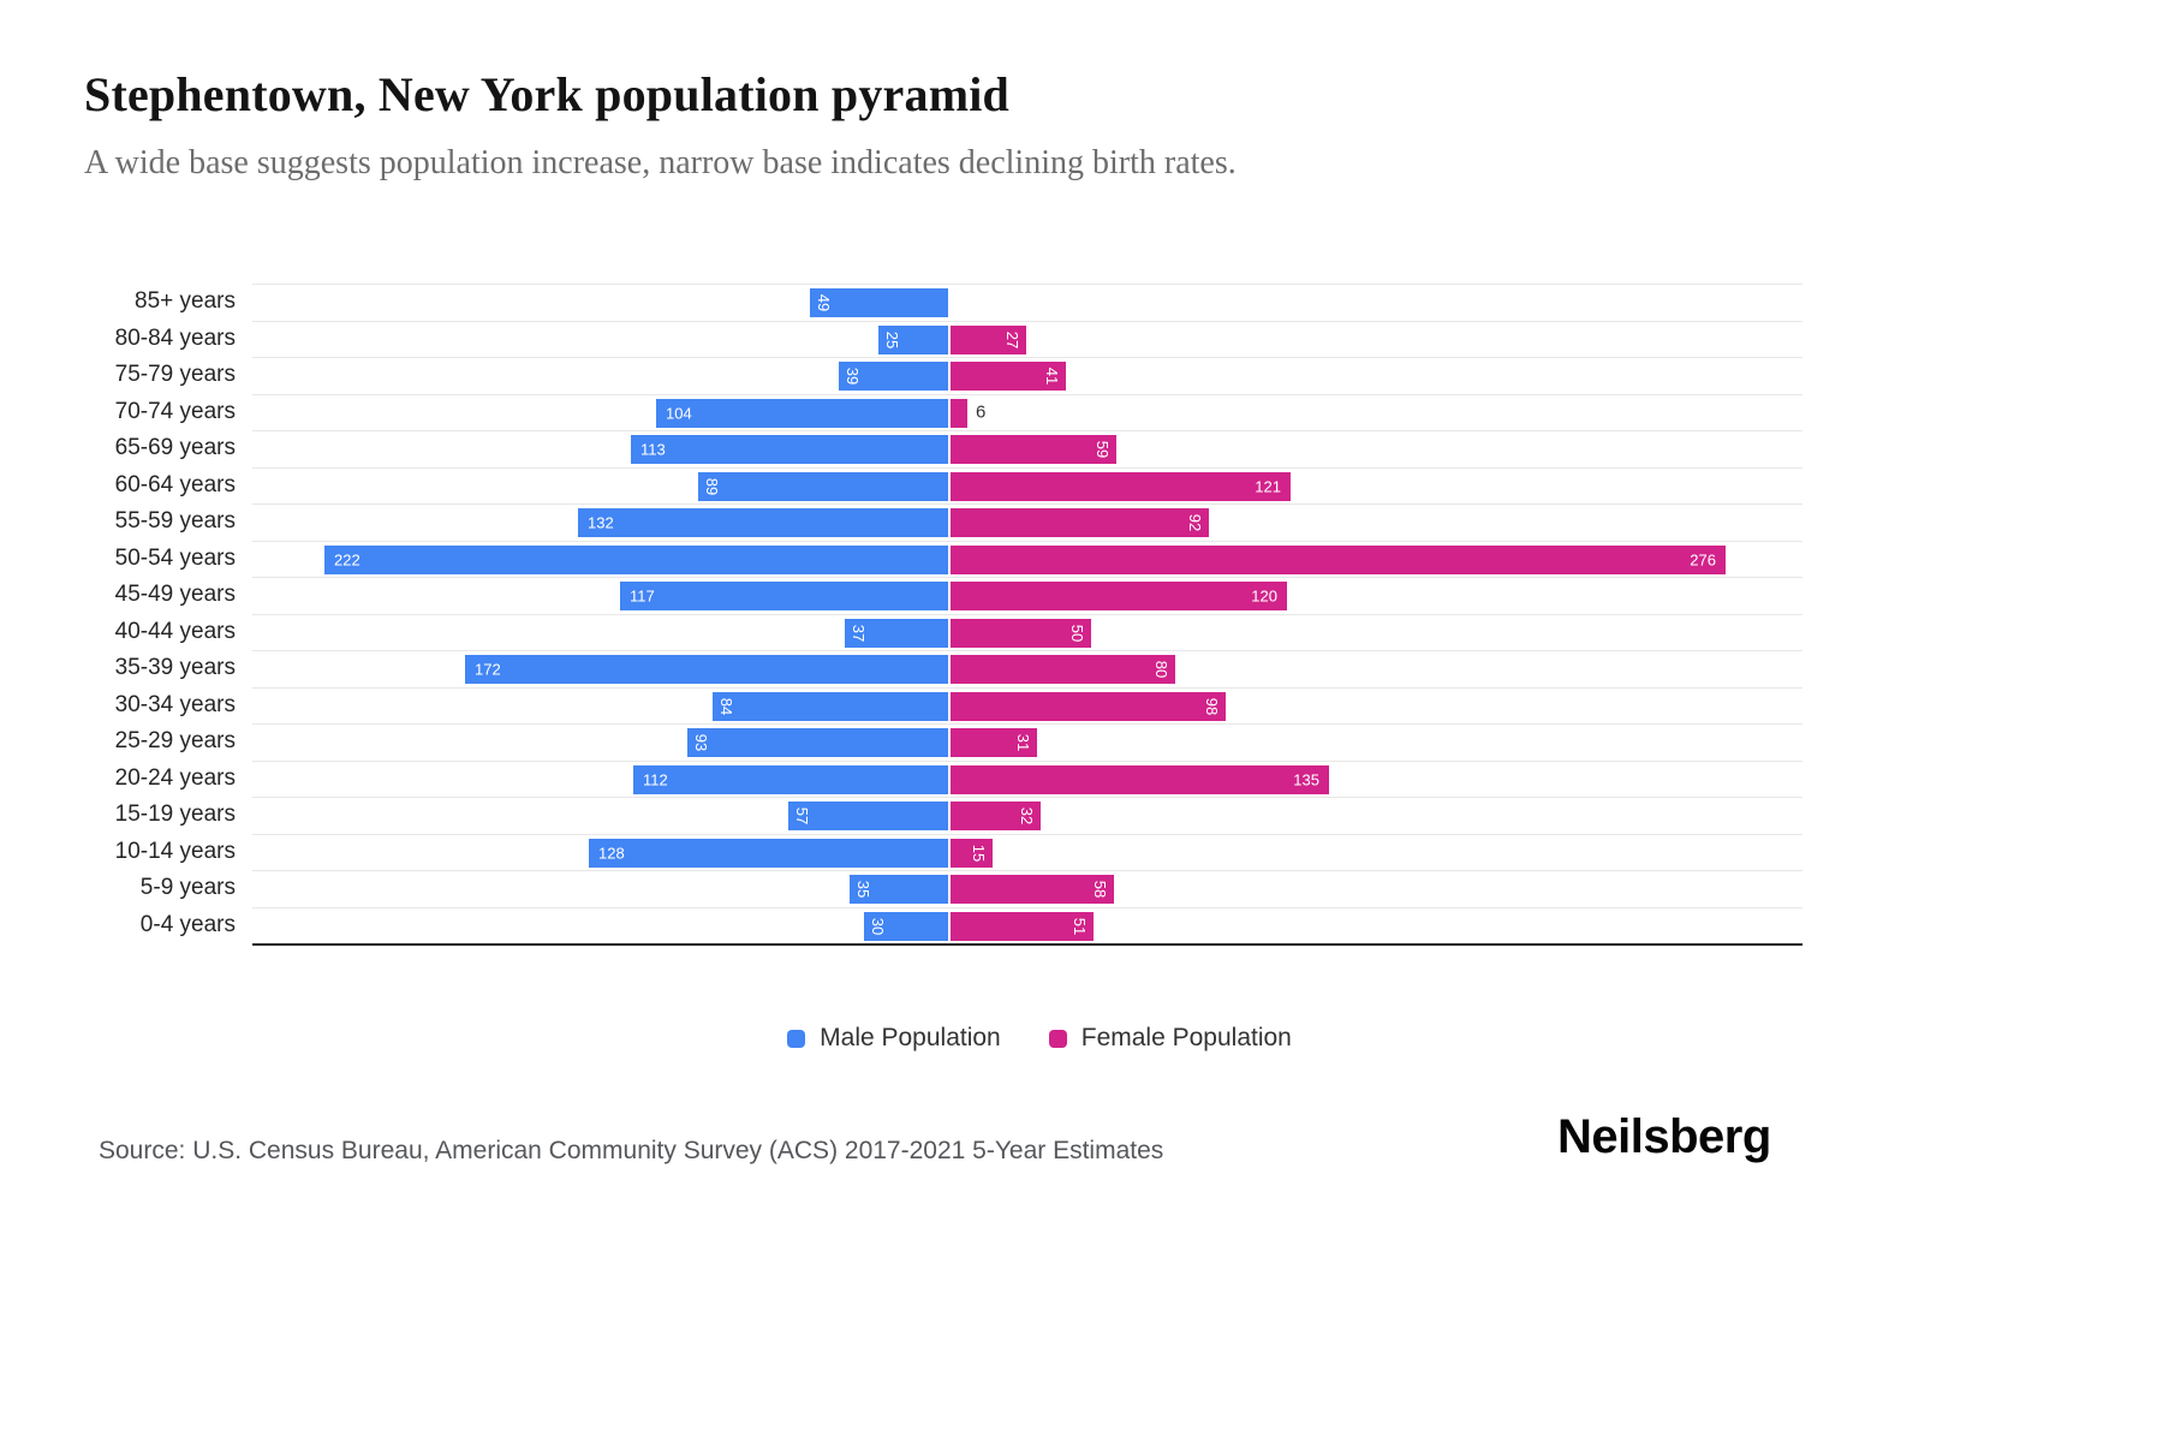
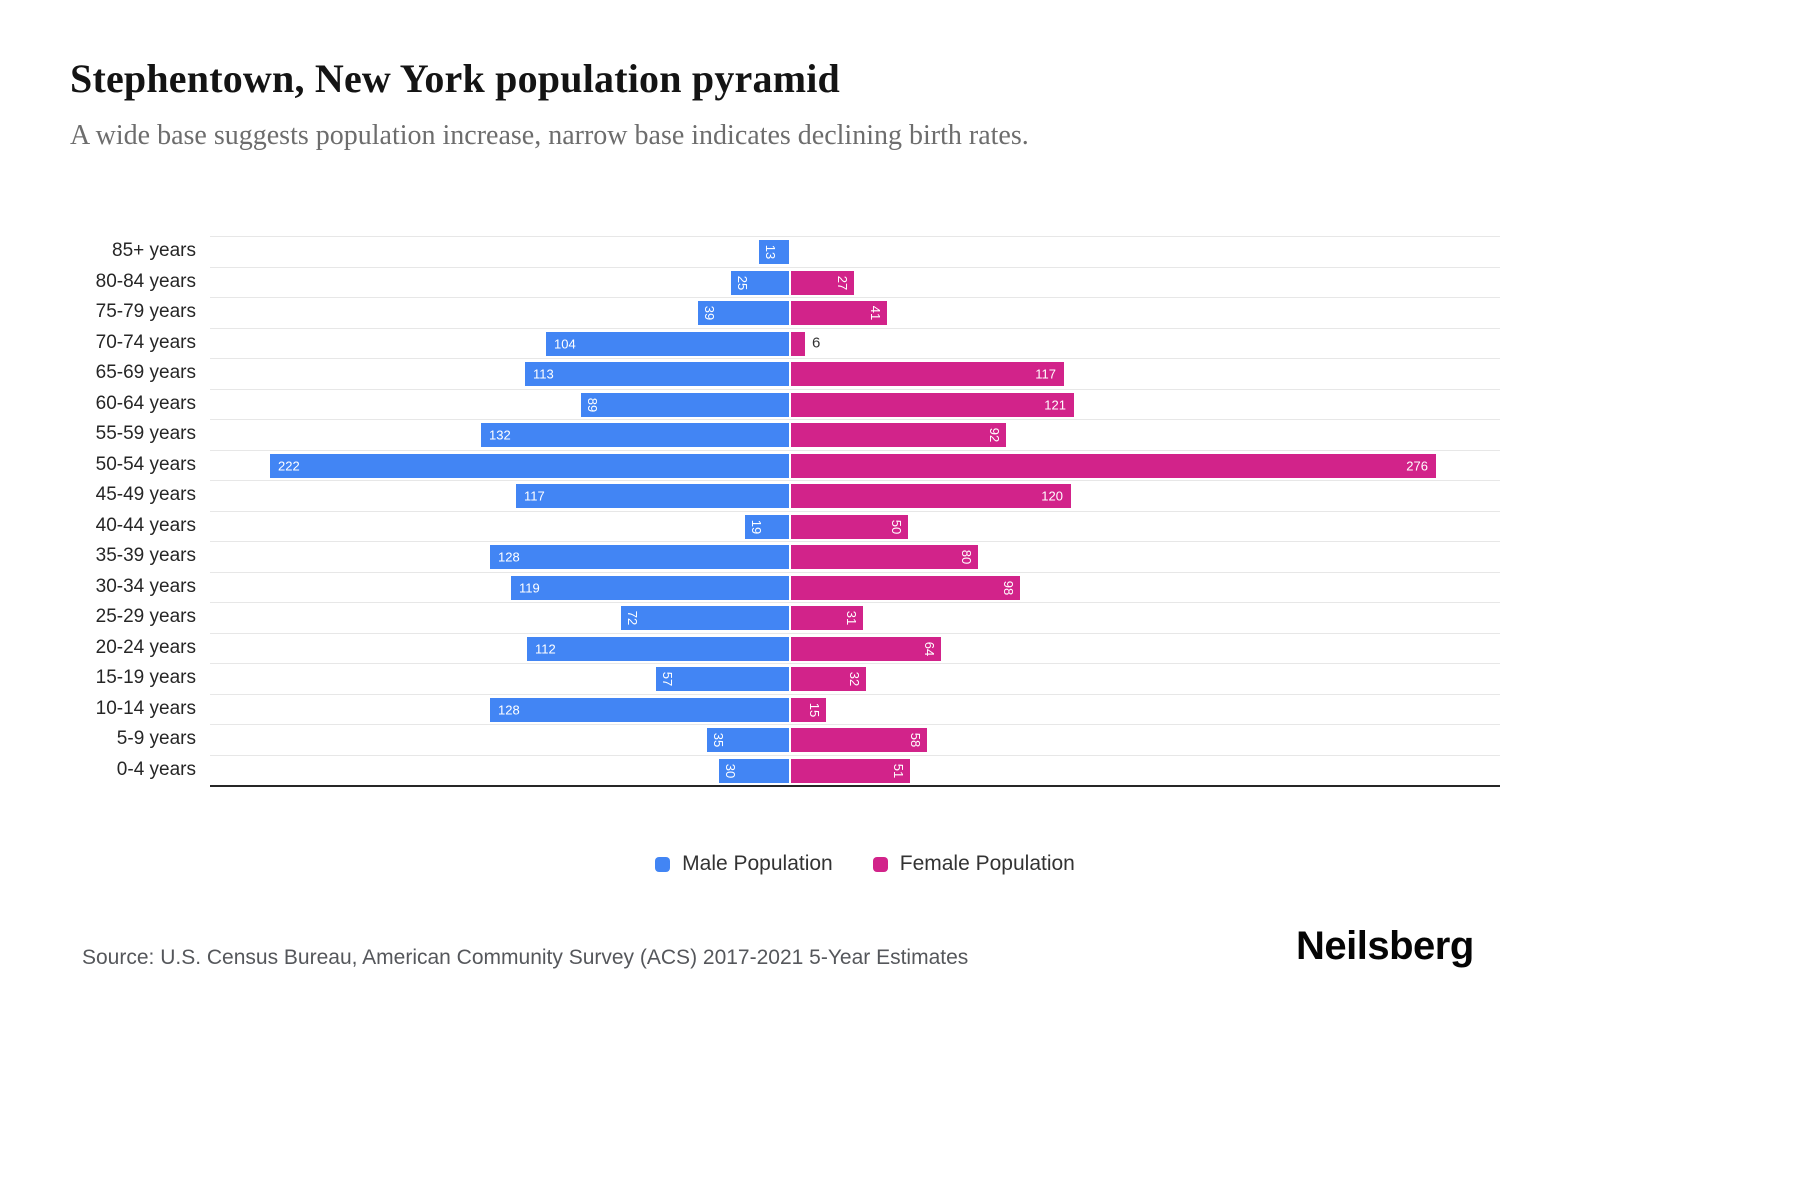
Male Population/85+ years: 49 -> 13
Female Population/65-69 years: 59 -> 117
Male Population/40-44 years: 37 -> 19
Male Population/35-39 years: 172 -> 128
Male Population/30-34 years: 84 -> 119
Male Population/25-29 years: 93 -> 72
Female Population/20-24 years: 135 -> 64
